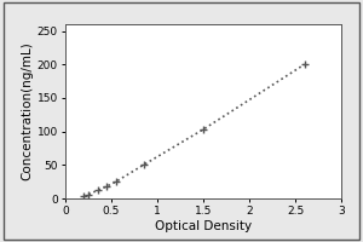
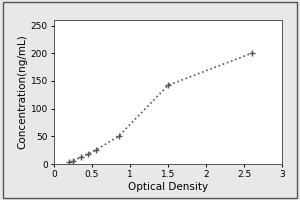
1.5: 103 -> 142
